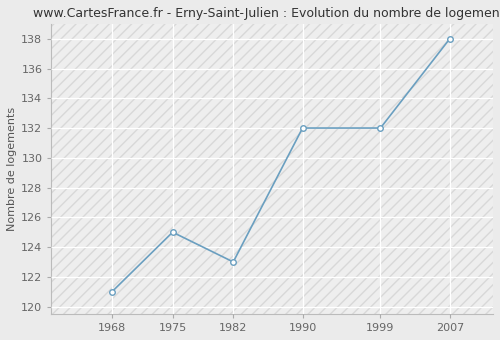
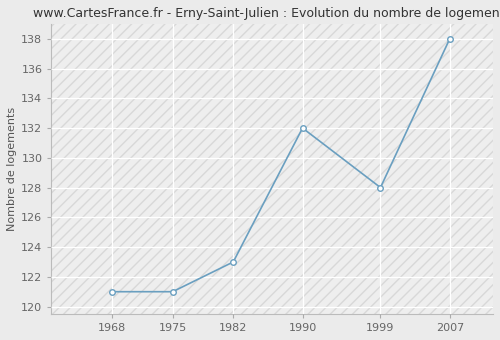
1975: 125 -> 121
1999: 132 -> 128
